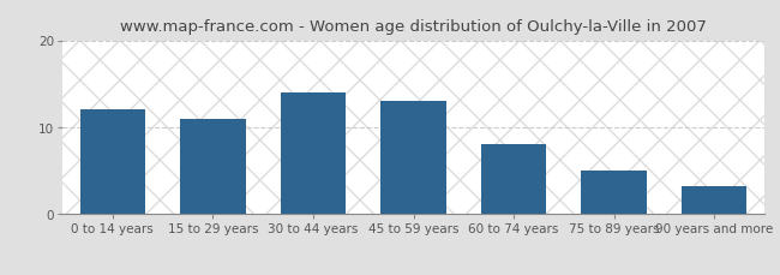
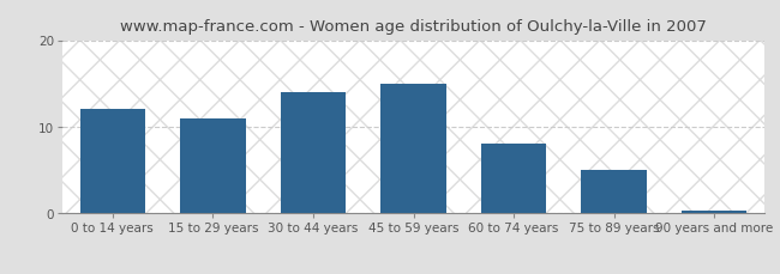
45 to 59 years: 13.0 -> 15.0
90 years and more: 3.2 -> 0.3
